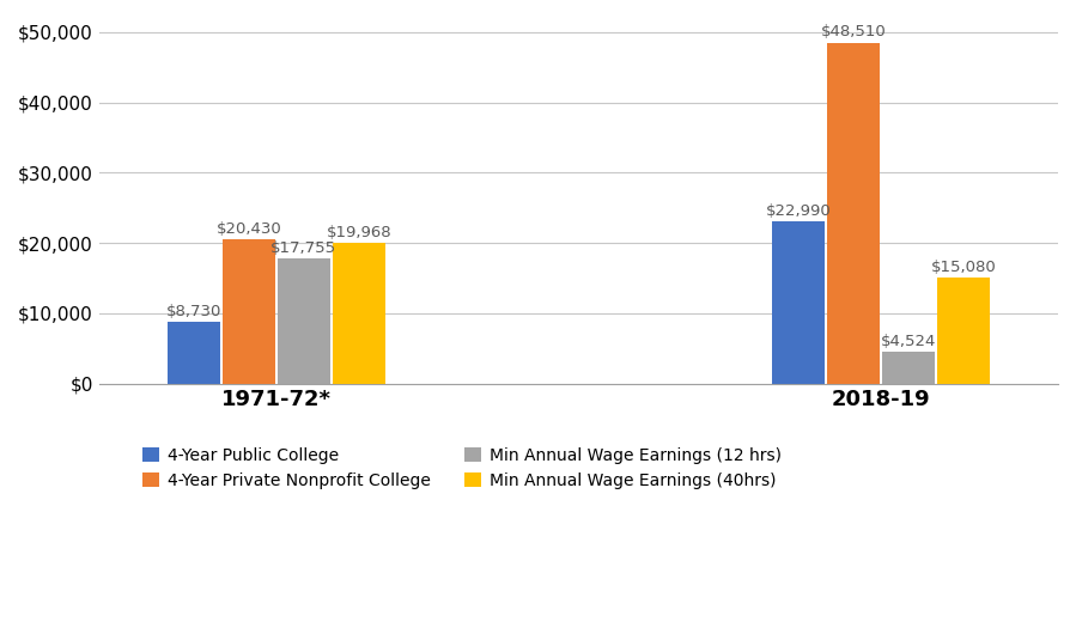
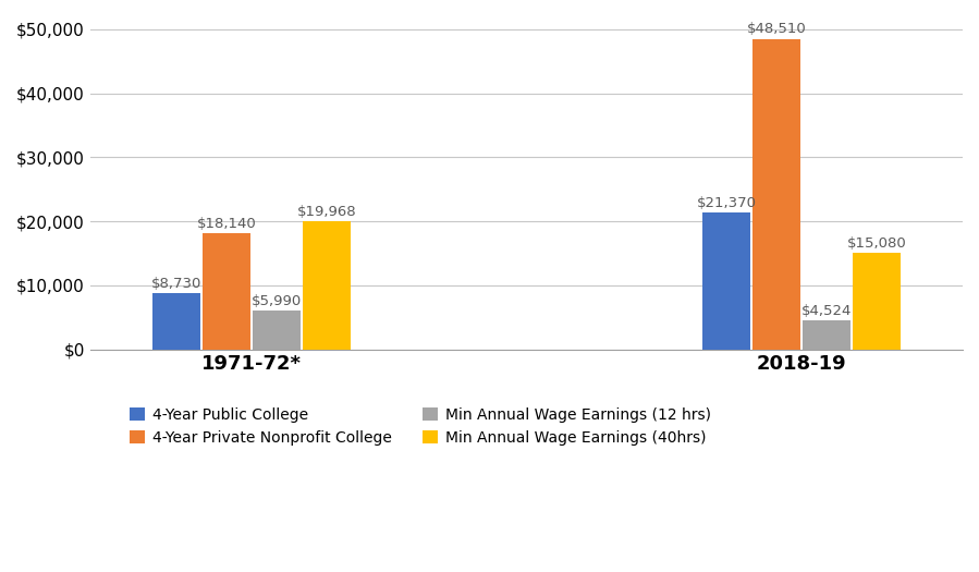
4-Year Private Nonprofit College/1971-72*: $20,430 -> $18,140
Min Annual Wage Earnings (12 hrs)/1971-72*: $17,755 -> $5,990
4-Year Public College/2018-19: $22,990 -> $21,370
